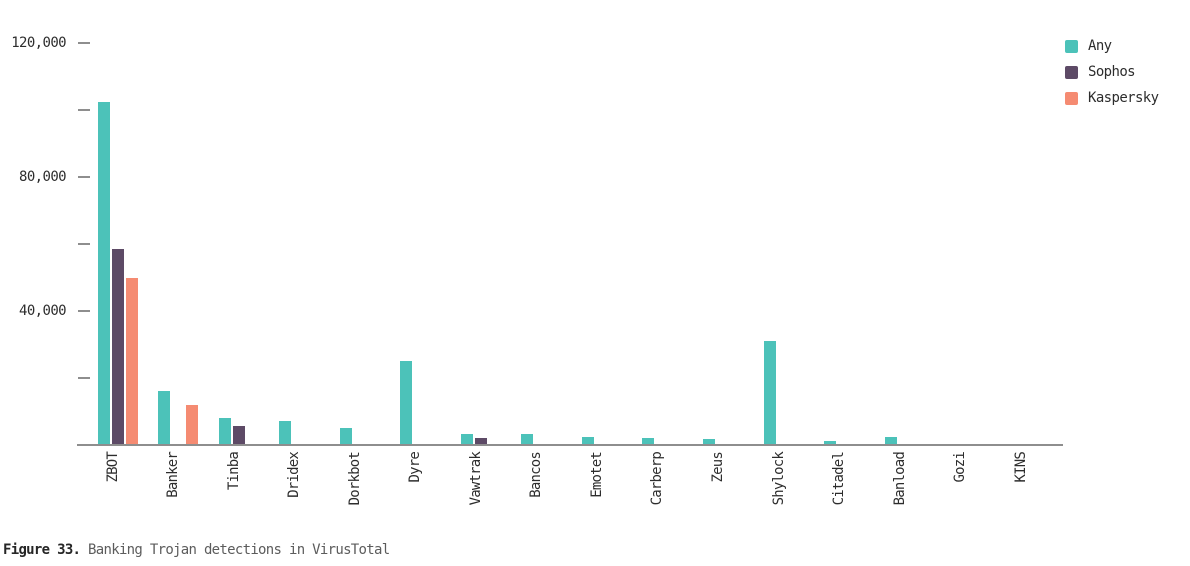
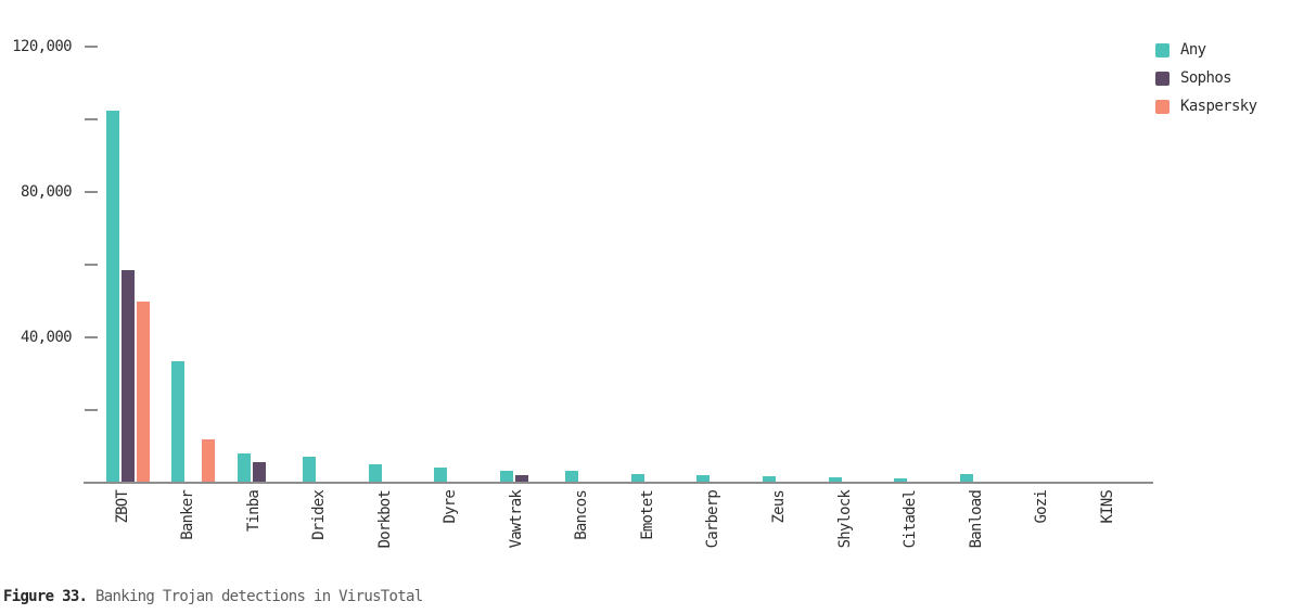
Any/Banker: 16000 -> 34000
Any/Dyre: 25000 -> 4000
Any/Shylock: 31000 -> 1000
